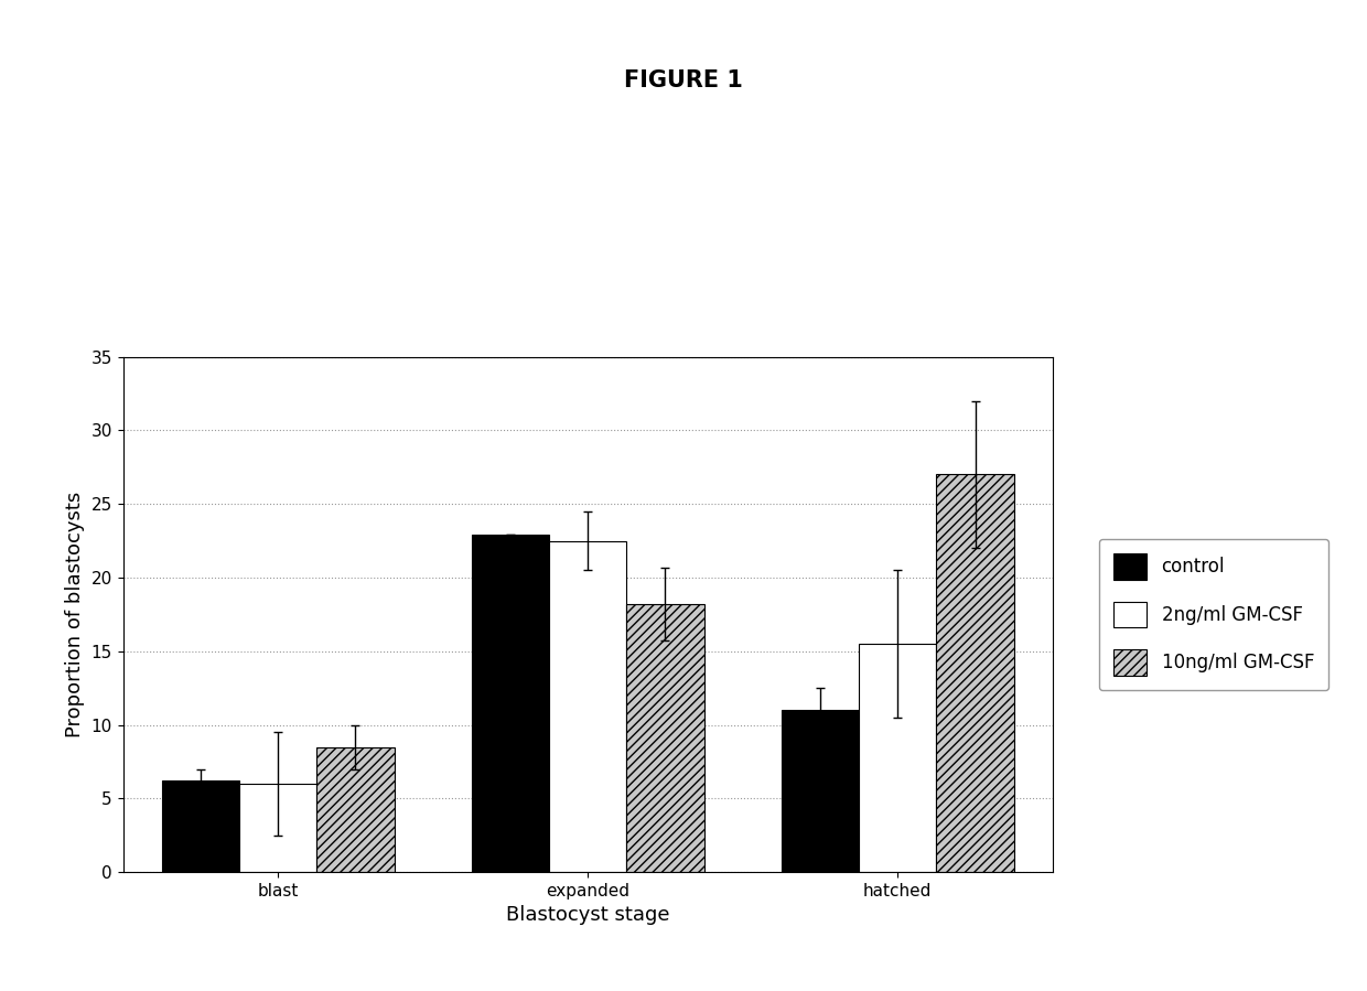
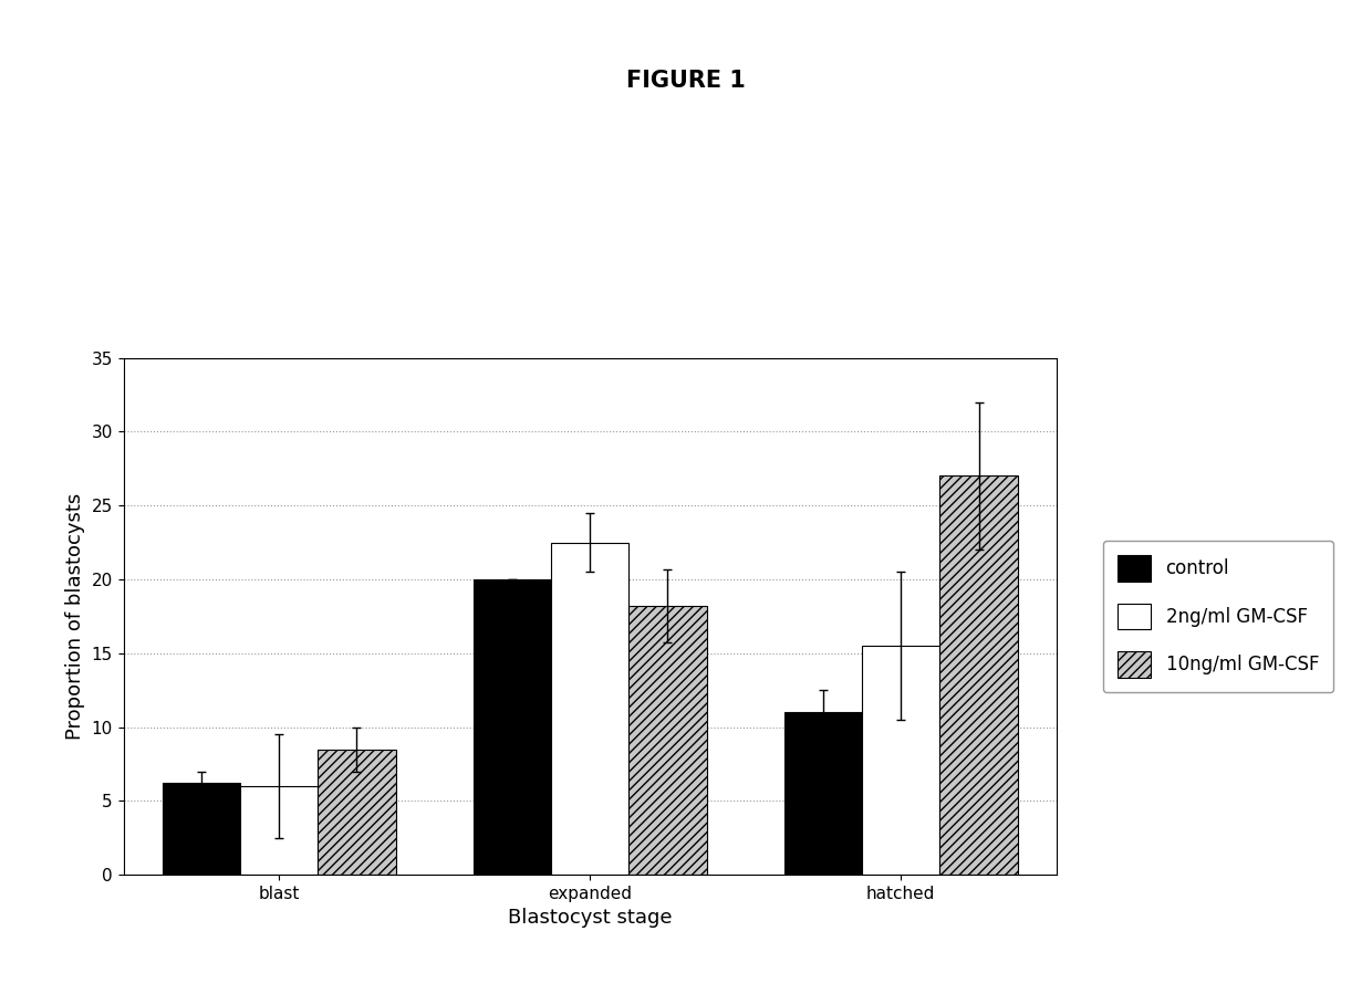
control/expanded: 22.9 -> 20.0
